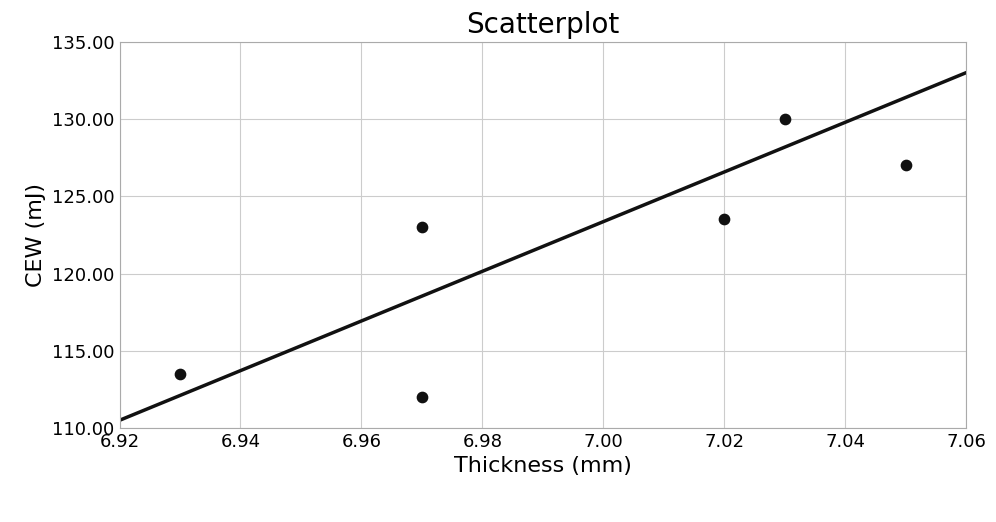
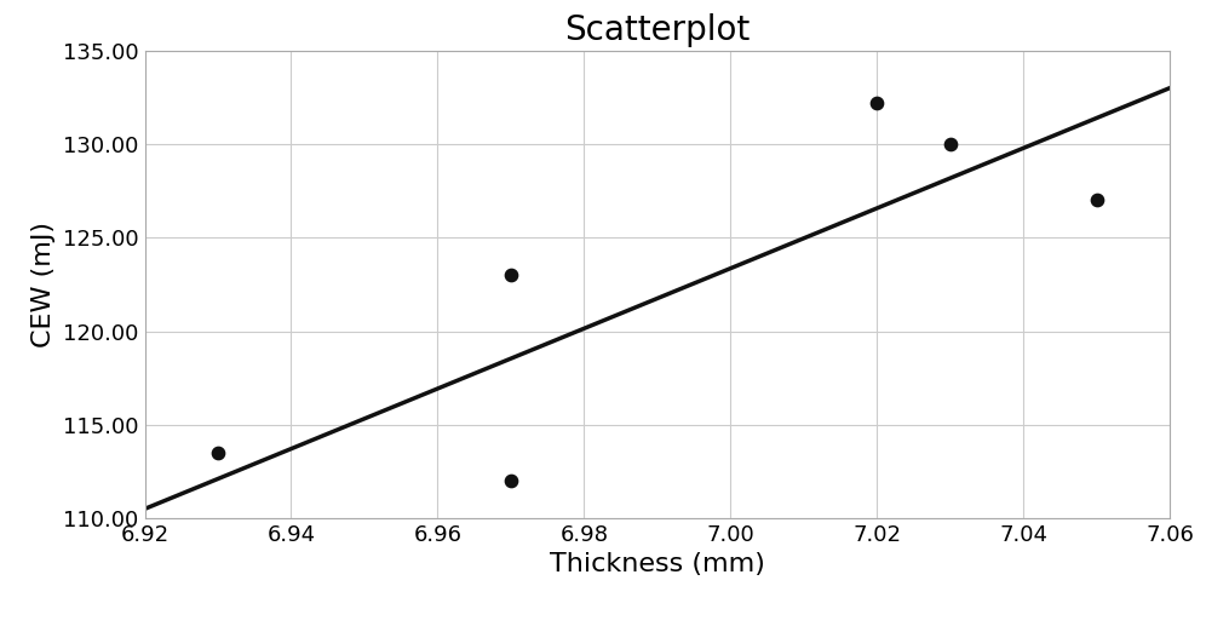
7.02: 123.5 -> 132.2
